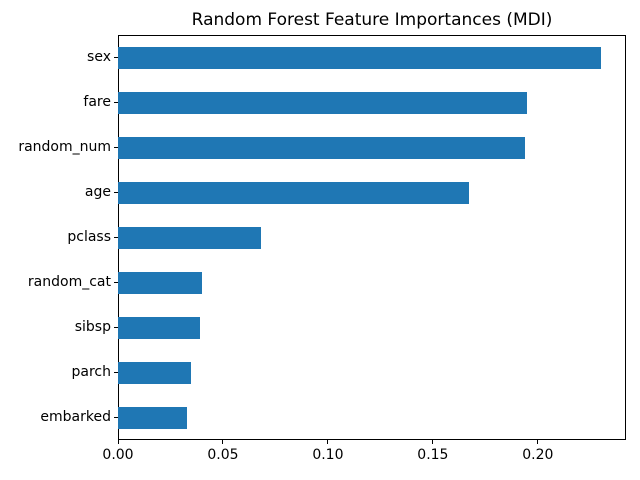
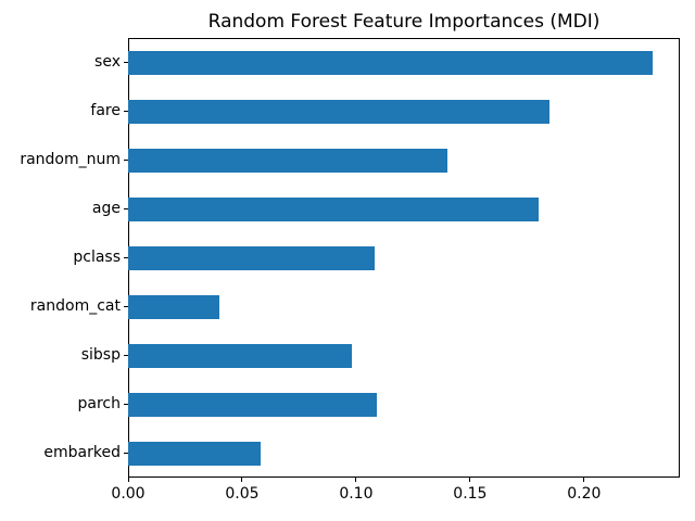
fare: 0.195 -> 0.185
random_num: 0.194 -> 0.140
age: 0.167 -> 0.180
pclass: 0.068 -> 0.108
sibsp: 0.039 -> 0.098
parch: 0.035 -> 0.109
embarked: 0.033 -> 0.058
